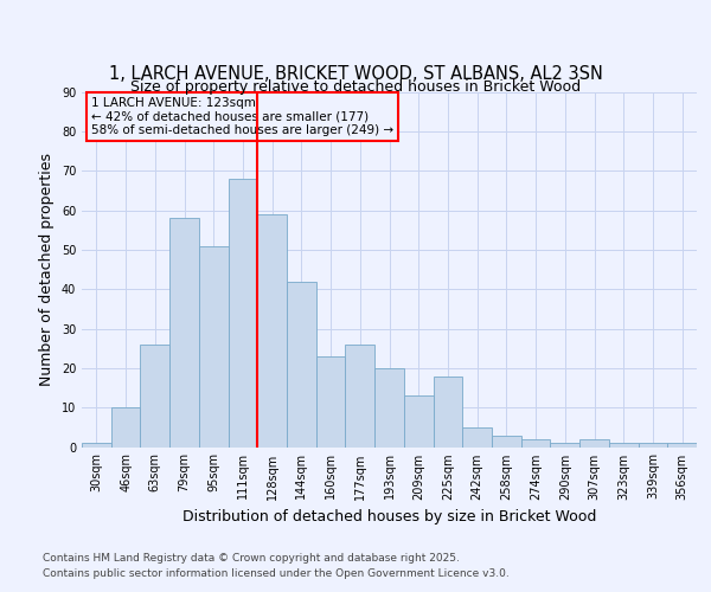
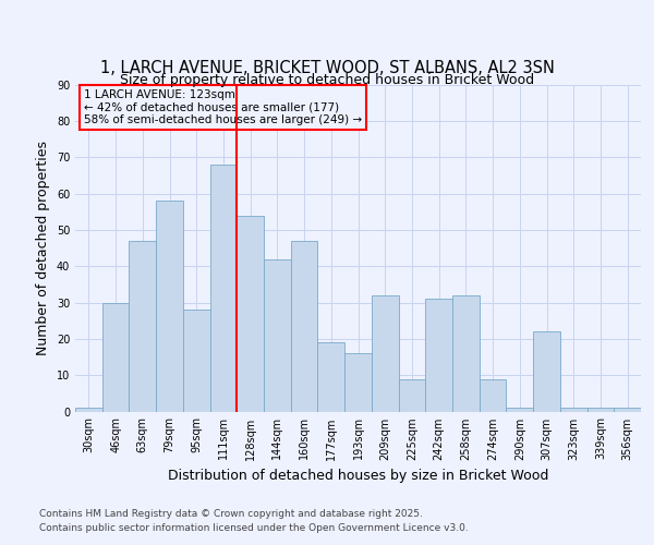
46sqm: 10 -> 30
63sqm: 26 -> 47
95sqm: 51 -> 28
128sqm: 59 -> 54
160sqm: 23 -> 47
177sqm: 26 -> 19
193sqm: 20 -> 16
209sqm: 13 -> 32
225sqm: 18 -> 9
242sqm: 5 -> 31
258sqm: 3 -> 32
274sqm: 2 -> 9
307sqm: 2 -> 22
